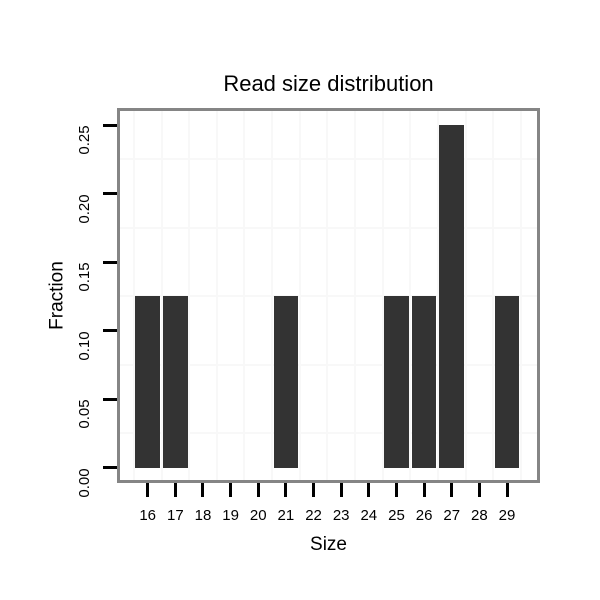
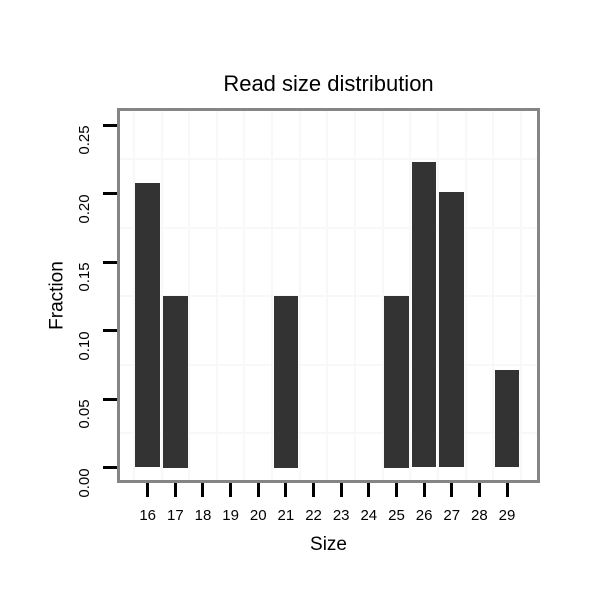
16: 0.125 -> 0.208
26: 0.125 -> 0.223
27: 0.250 -> 0.201
29: 0.125 -> 0.071
